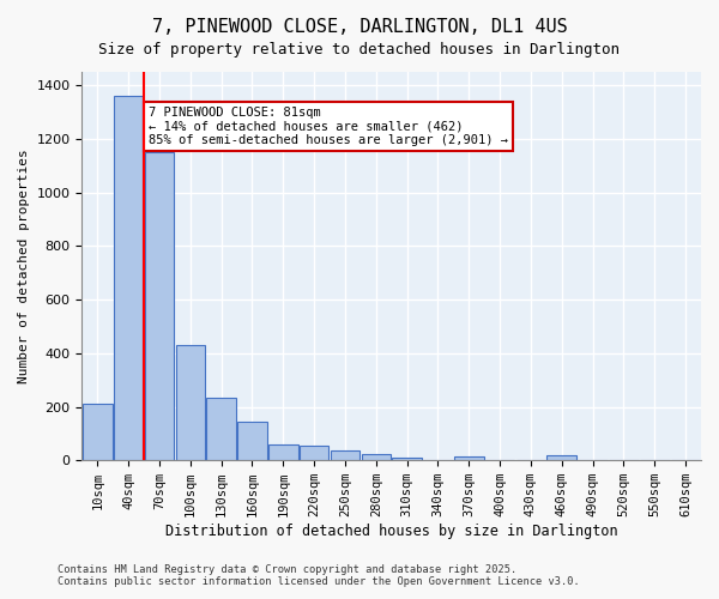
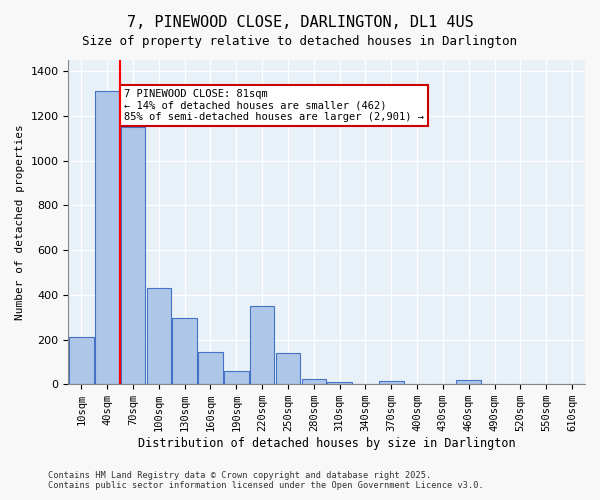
40sqm: 1360 -> 1310
130sqm: 235 -> 295
220sqm: 55 -> 350
250sqm: 38 -> 140
